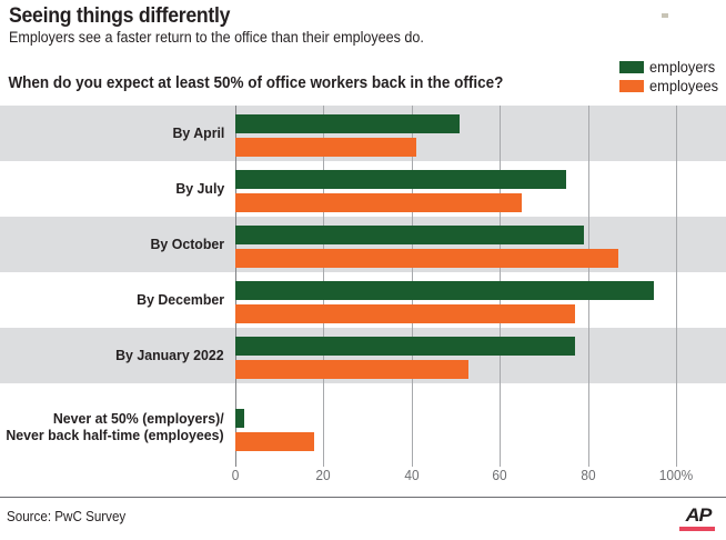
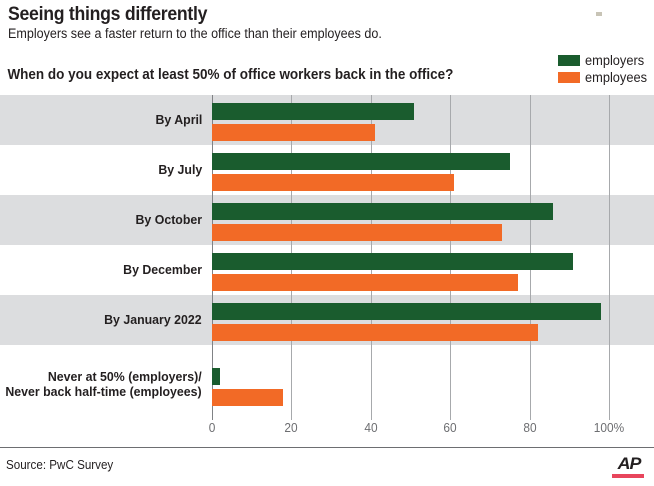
employees/By July: 65% -> 61%
employers/By October: 79% -> 86%
employees/By October: 87% -> 73%
employers/By December: 95% -> 91%
employers/By January 2022: 77% -> 98%
employees/By January 2022: 53% -> 82%
